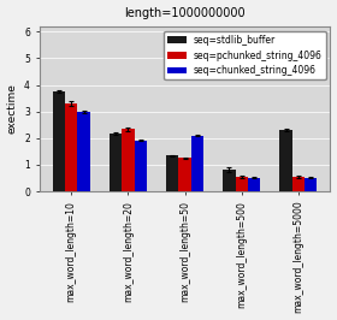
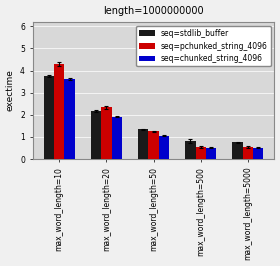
seq=pchunked_string_4096/max_word_length=10: 3.30 -> 4.30
seq=chunked_string_4096/max_word_length=10: 3.00 -> 3.62
seq=chunked_string_4096/max_word_length=50: 2.10 -> 1.05
seq=stdlib_buffer/max_word_length=5000: 2.30 -> 0.75
